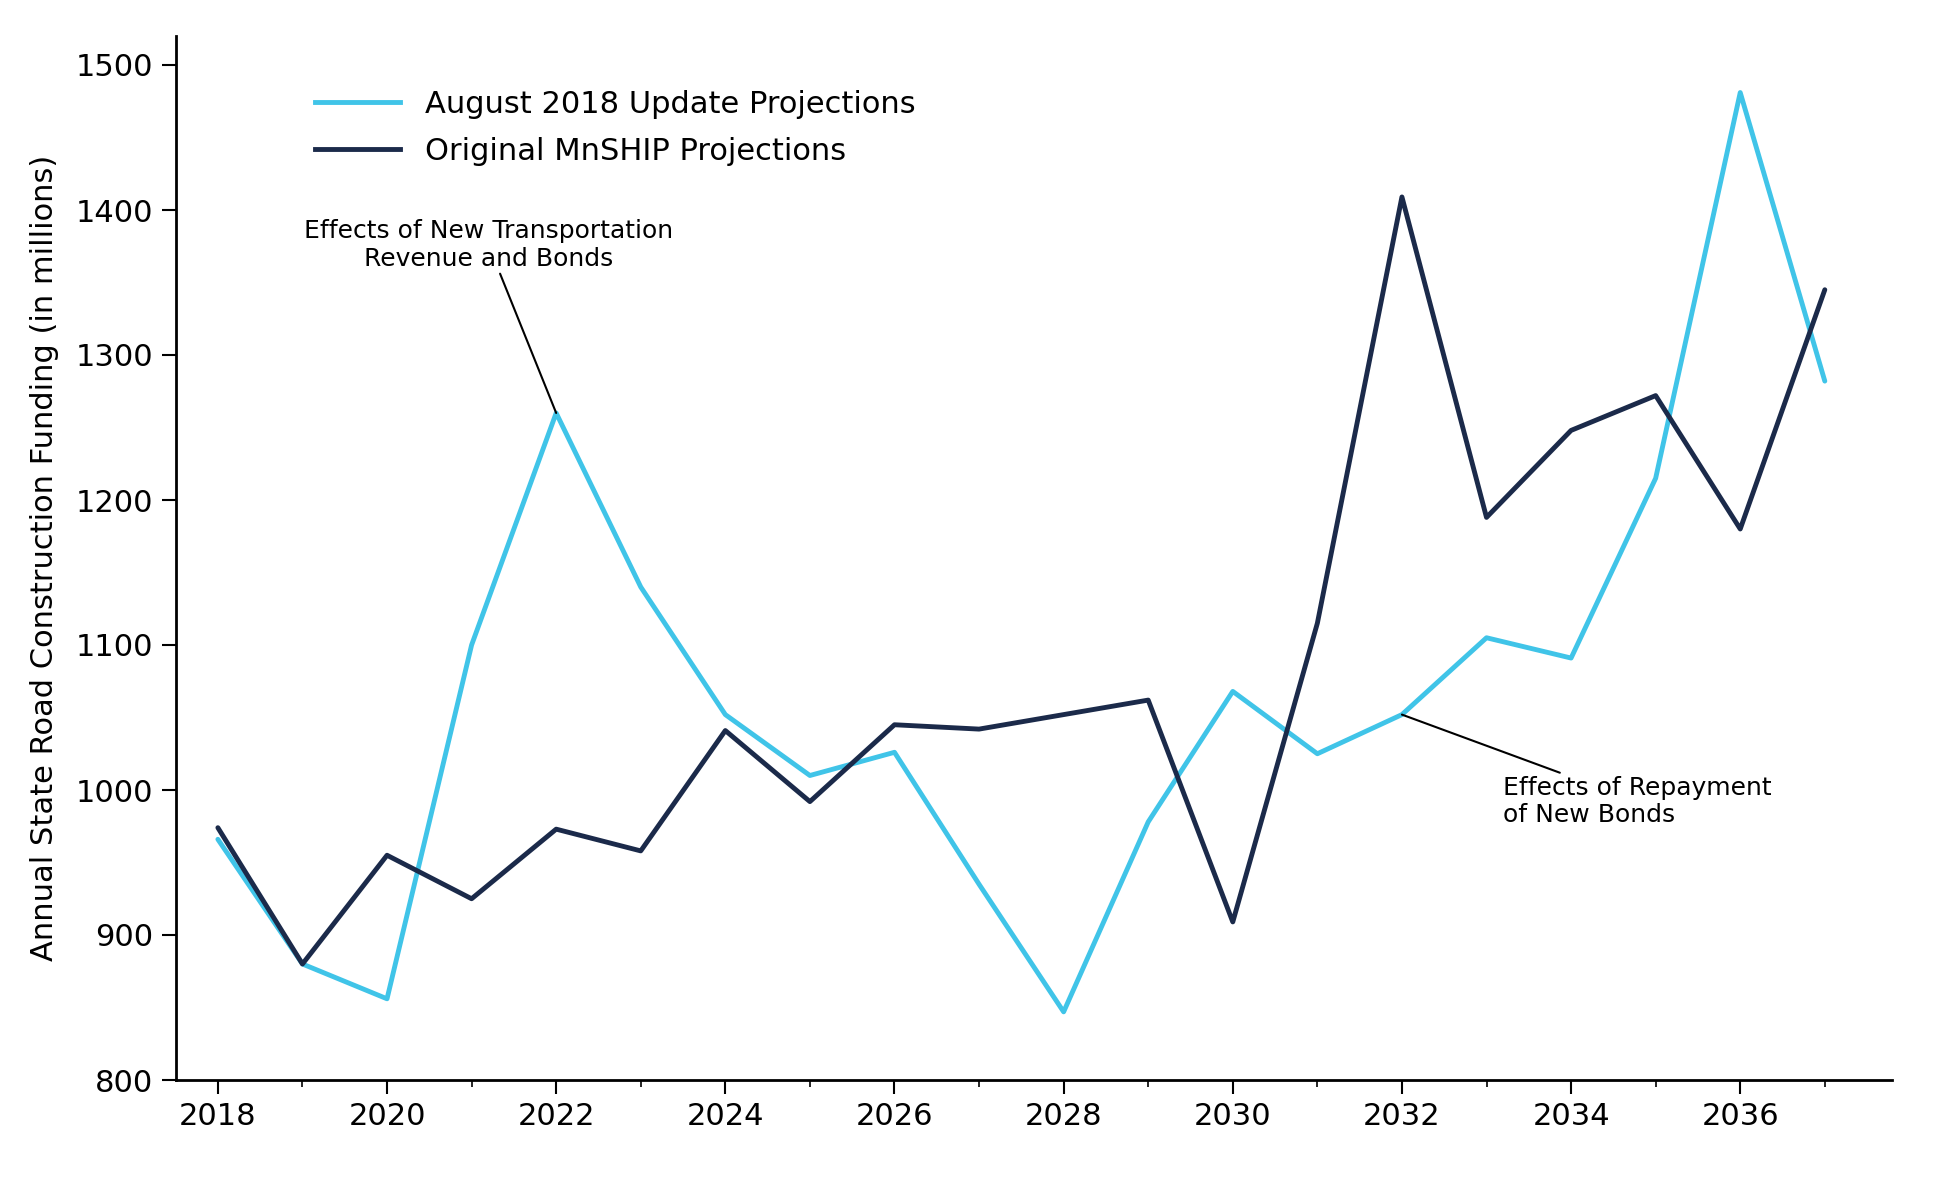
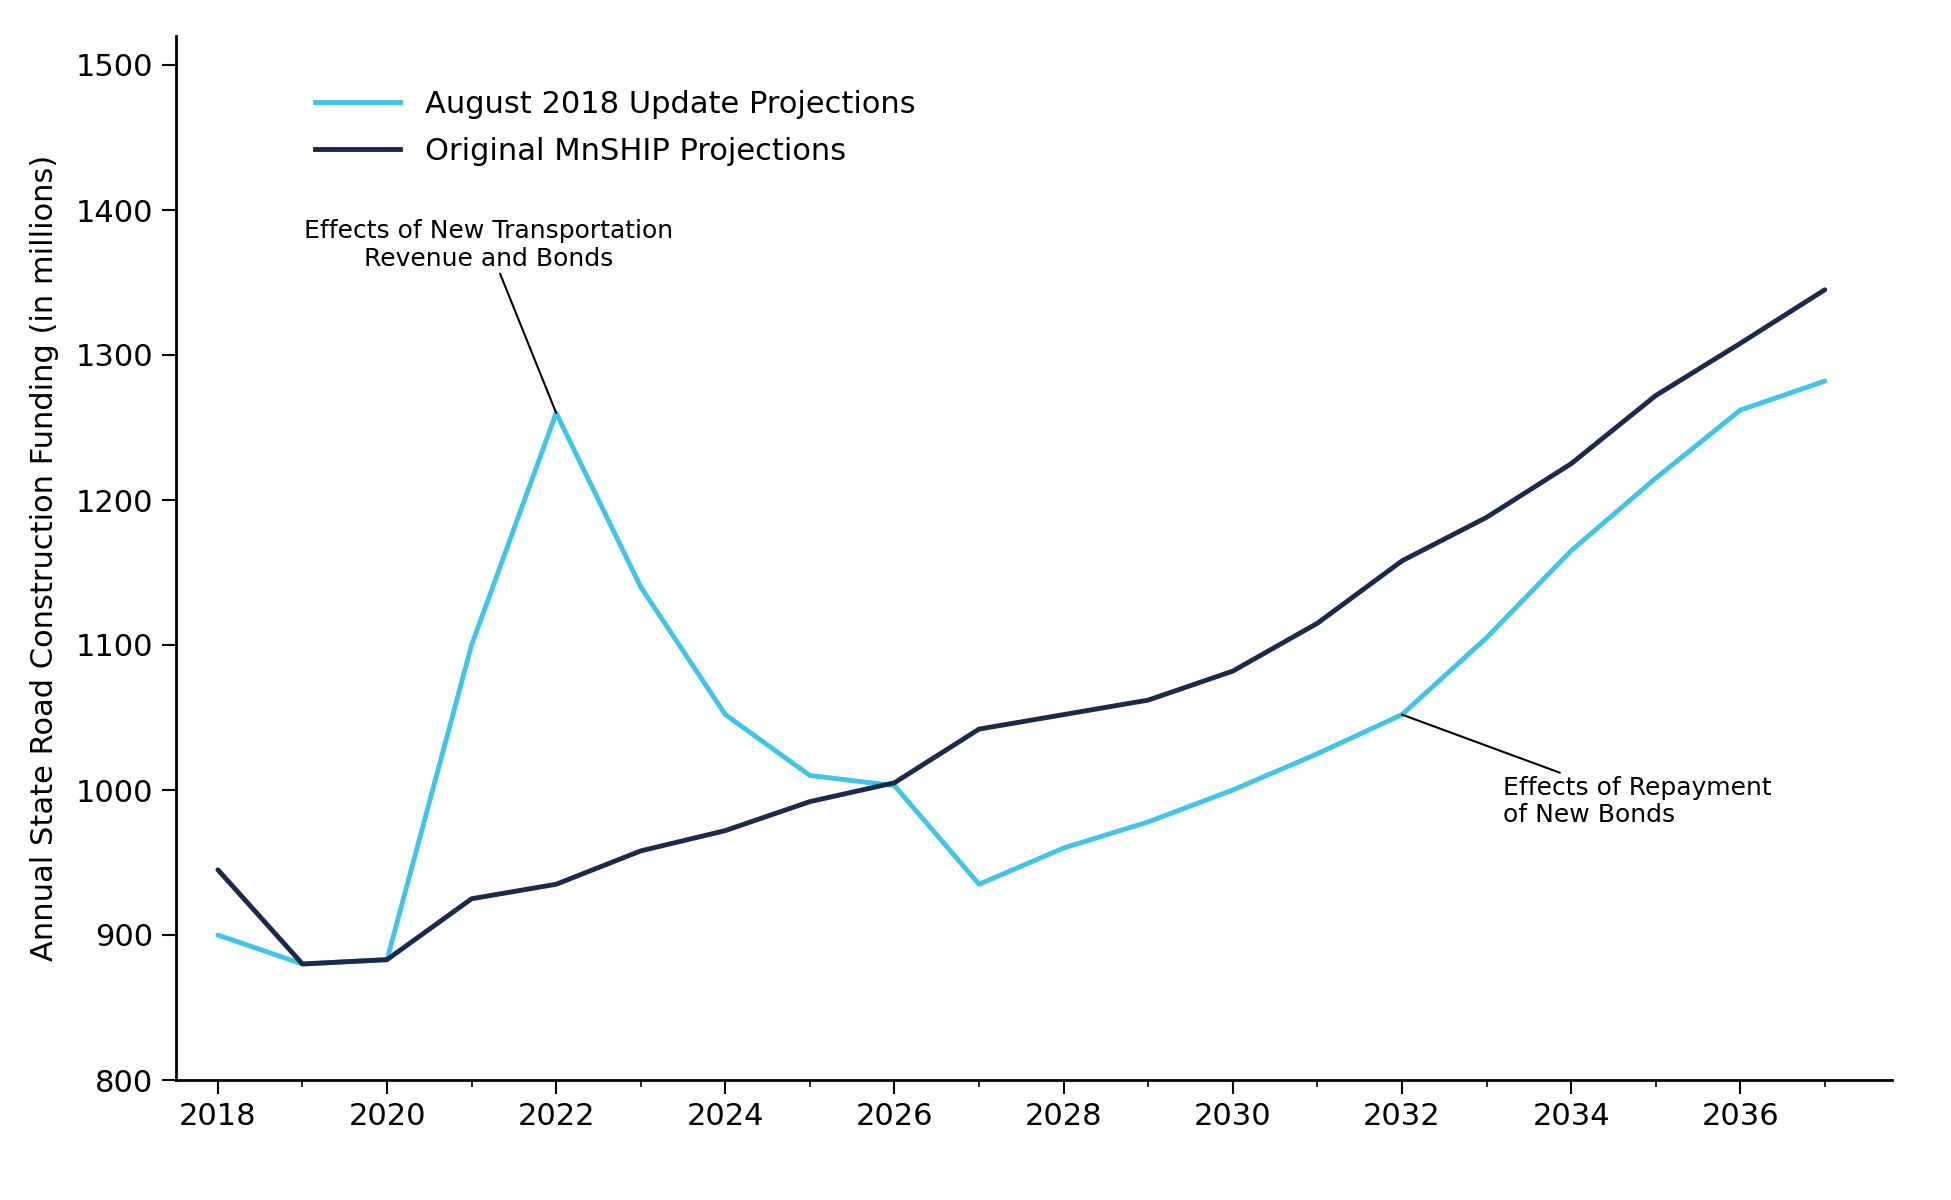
August 2018 Update Projections/2018: 966 -> 900
Original MnSHIP Projections/2018: 974 -> 945
August 2018 Update Projections/2020: 856 -> 883
Original MnSHIP Projections/2020: 955 -> 883
Original MnSHIP Projections/2022: 973 -> 935
Original MnSHIP Projections/2024: 1041 -> 972
August 2018 Update Projections/2026: 1026 -> 1003
Original MnSHIP Projections/2026: 1045 -> 1005
August 2018 Update Projections/2028: 847 -> 960
August 2018 Update Projections/2030: 1068 -> 1000
Original MnSHIP Projections/2030: 909 -> 1082
Original MnSHIP Projections/2032: 1409 -> 1158
August 2018 Update Projections/2034: 1091 -> 1165
Original MnSHIP Projections/2034: 1248 -> 1225
August 2018 Update Projections/2036: 1481 -> 1262
Original MnSHIP Projections/2036: 1180 -> 1308
